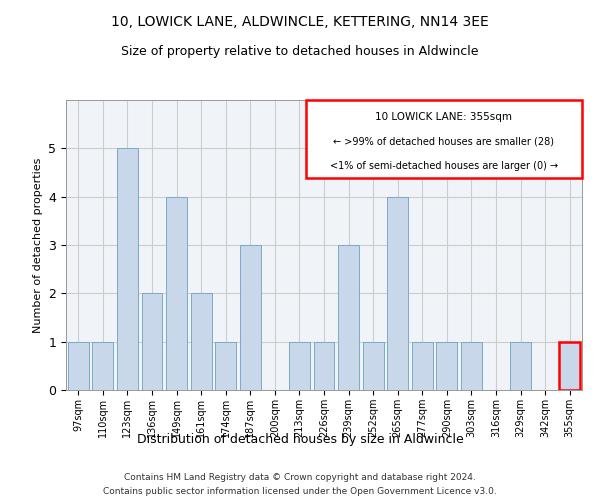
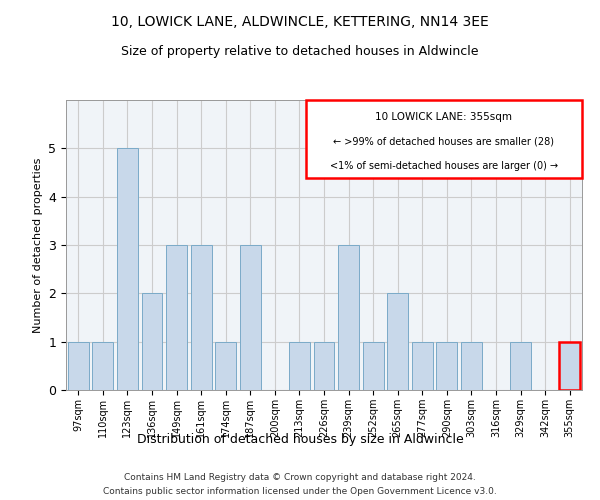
149sqm: 4 -> 3
161sqm: 2 -> 3
265sqm: 4 -> 2
